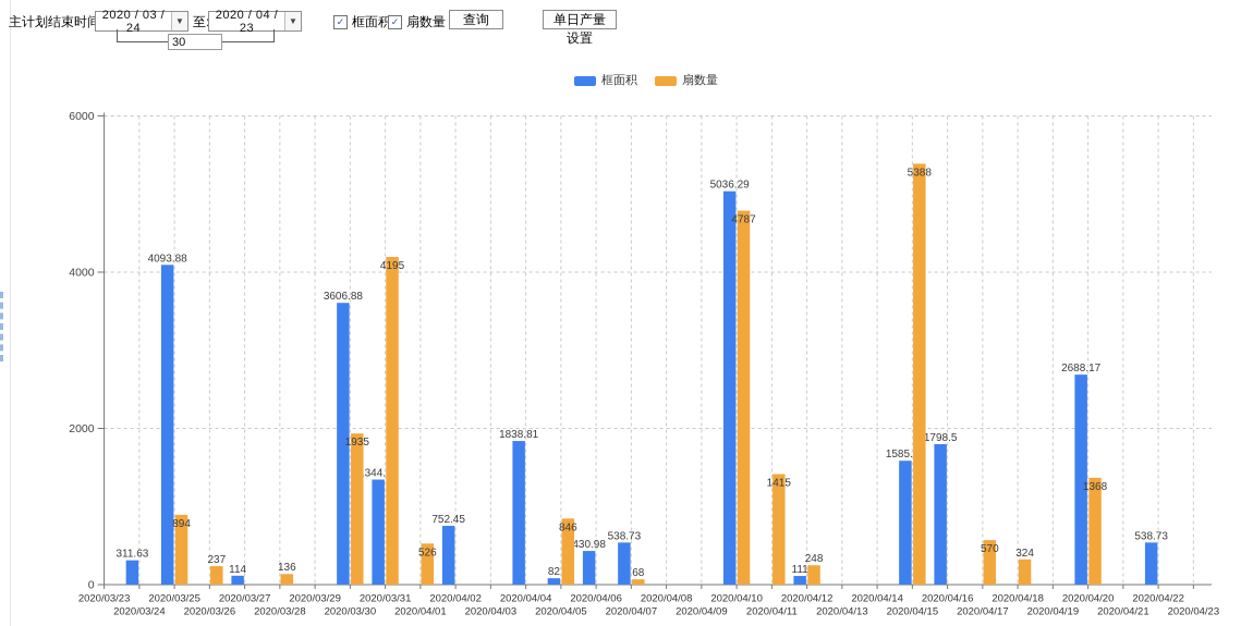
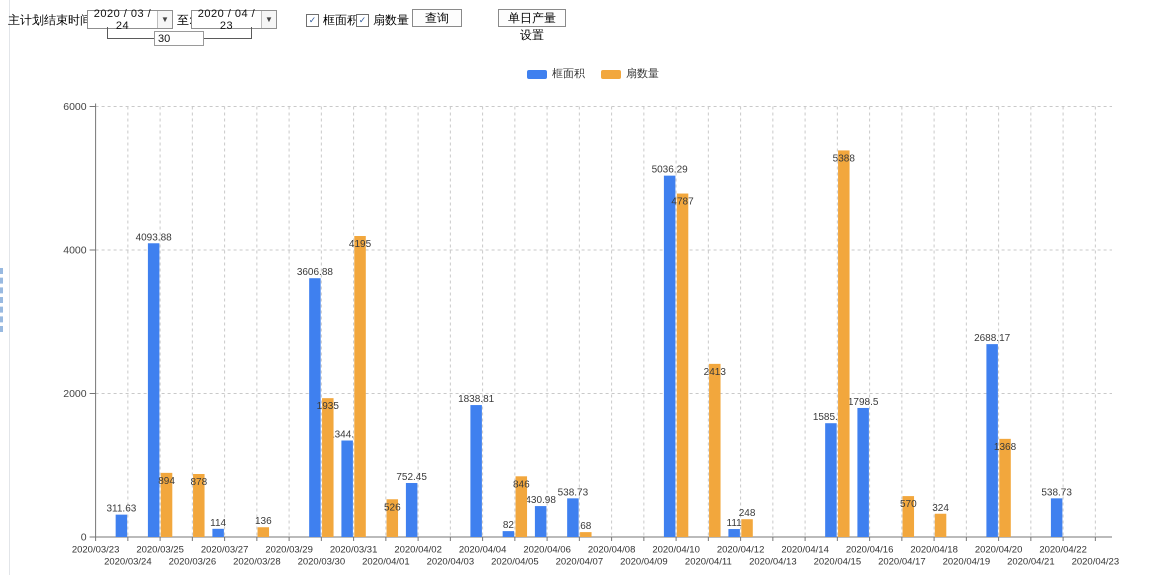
扇数量/2020/03/26: 237 -> 878
扇数量/2020/04/11: 1415 -> 2413
